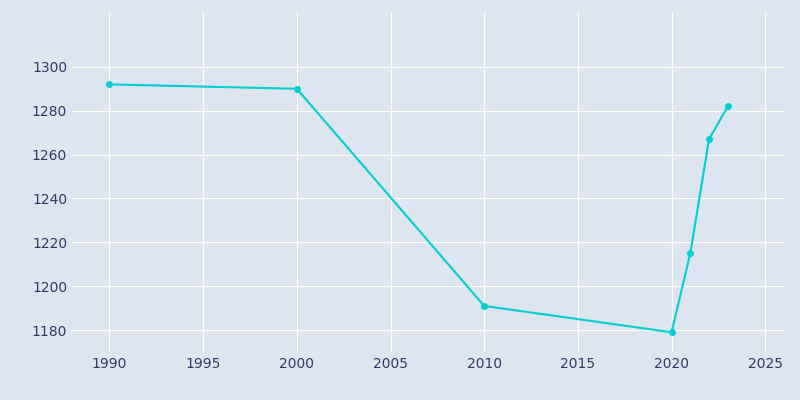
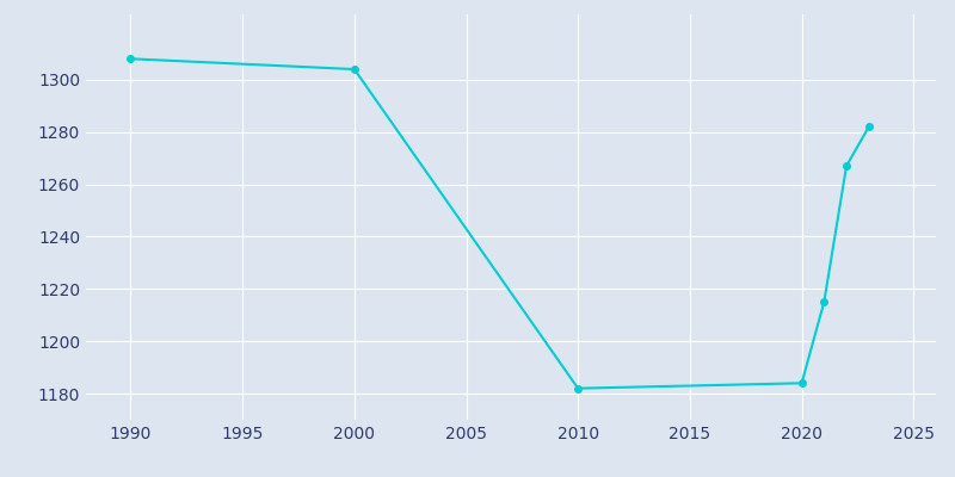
1990: 1292 -> 1308
2000: 1290 -> 1304
2010: 1191 -> 1182
2020: 1179 -> 1184
